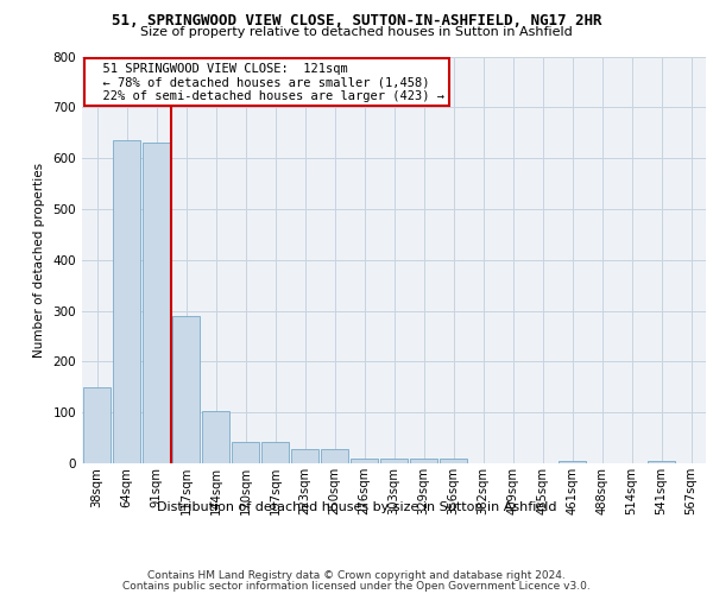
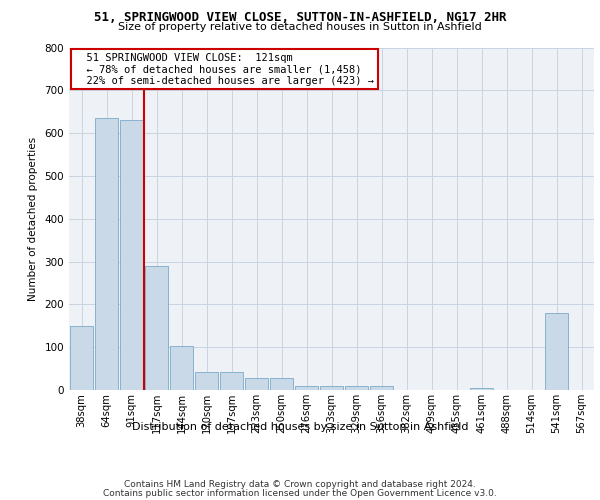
541sqm: 5 -> 180
